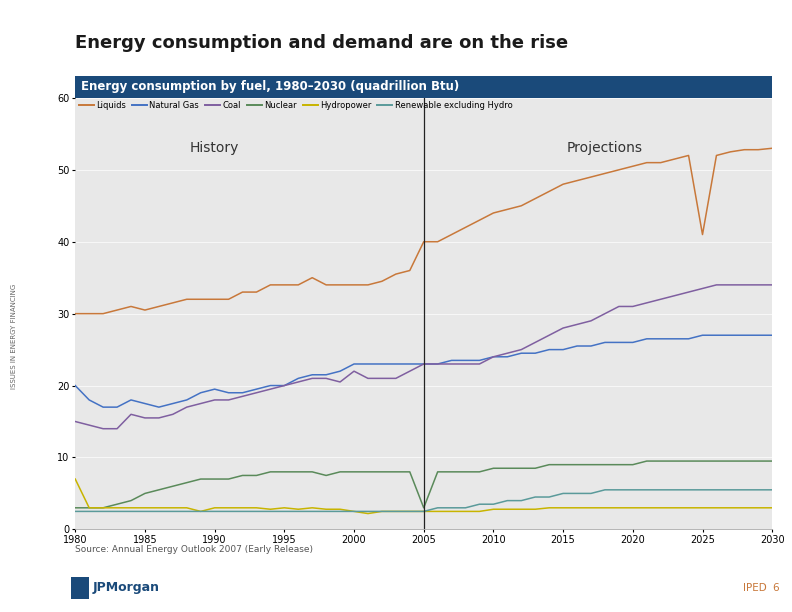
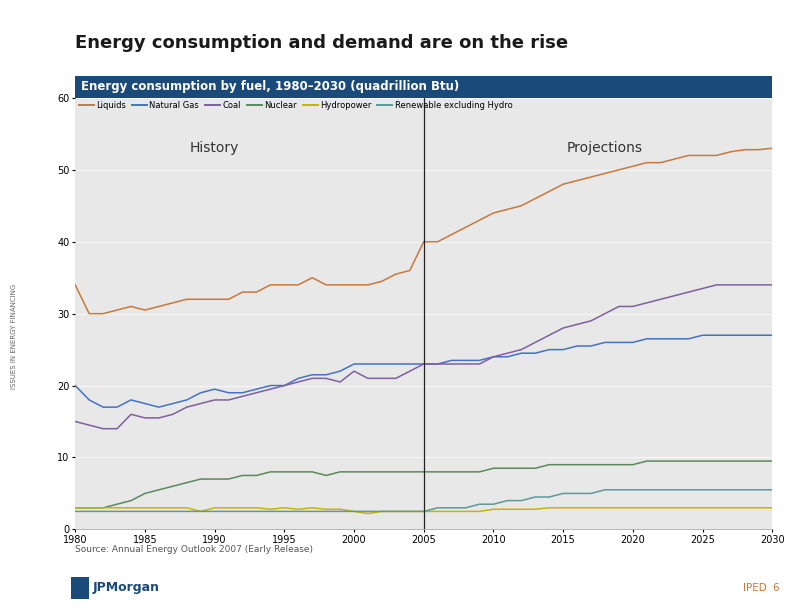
Liquids/1980: 30.0 -> 34.0
Hydropower/1980: 7.0 -> 3.0
Nuclear/2005: 3.0 -> 8.0
Liquids/2025: 41.0 -> 52.0
